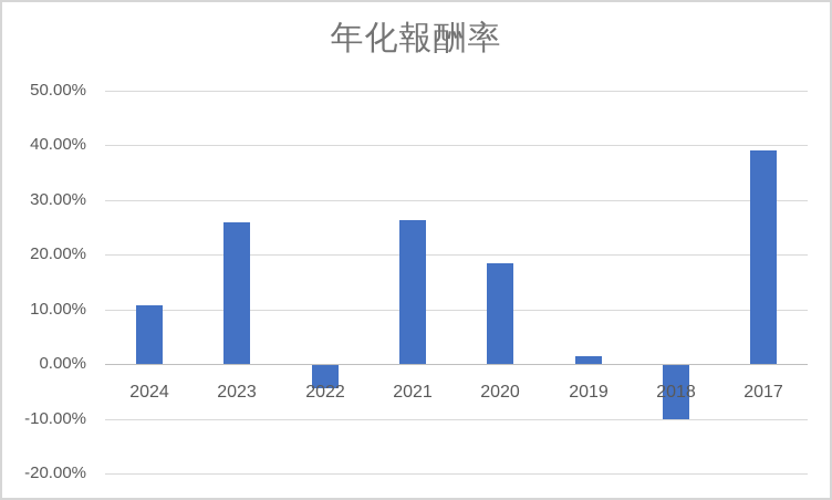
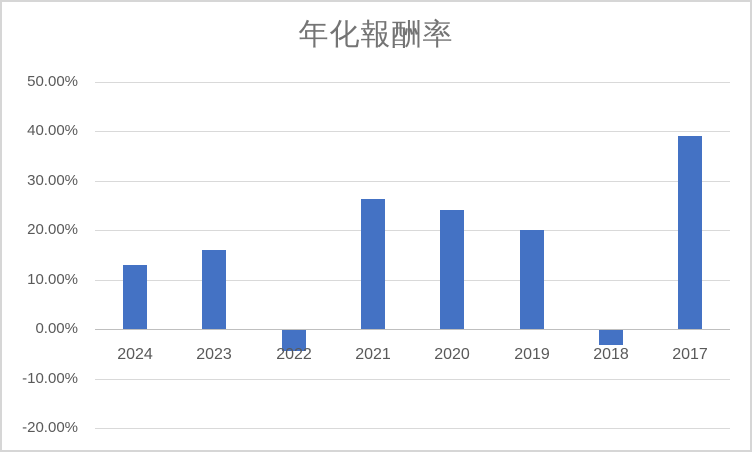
2024: 11% -> 13%
2023: 26% -> 16%
2020: 18% -> 24%
2019: 2% -> 20%
2018: -10% -> -3%
